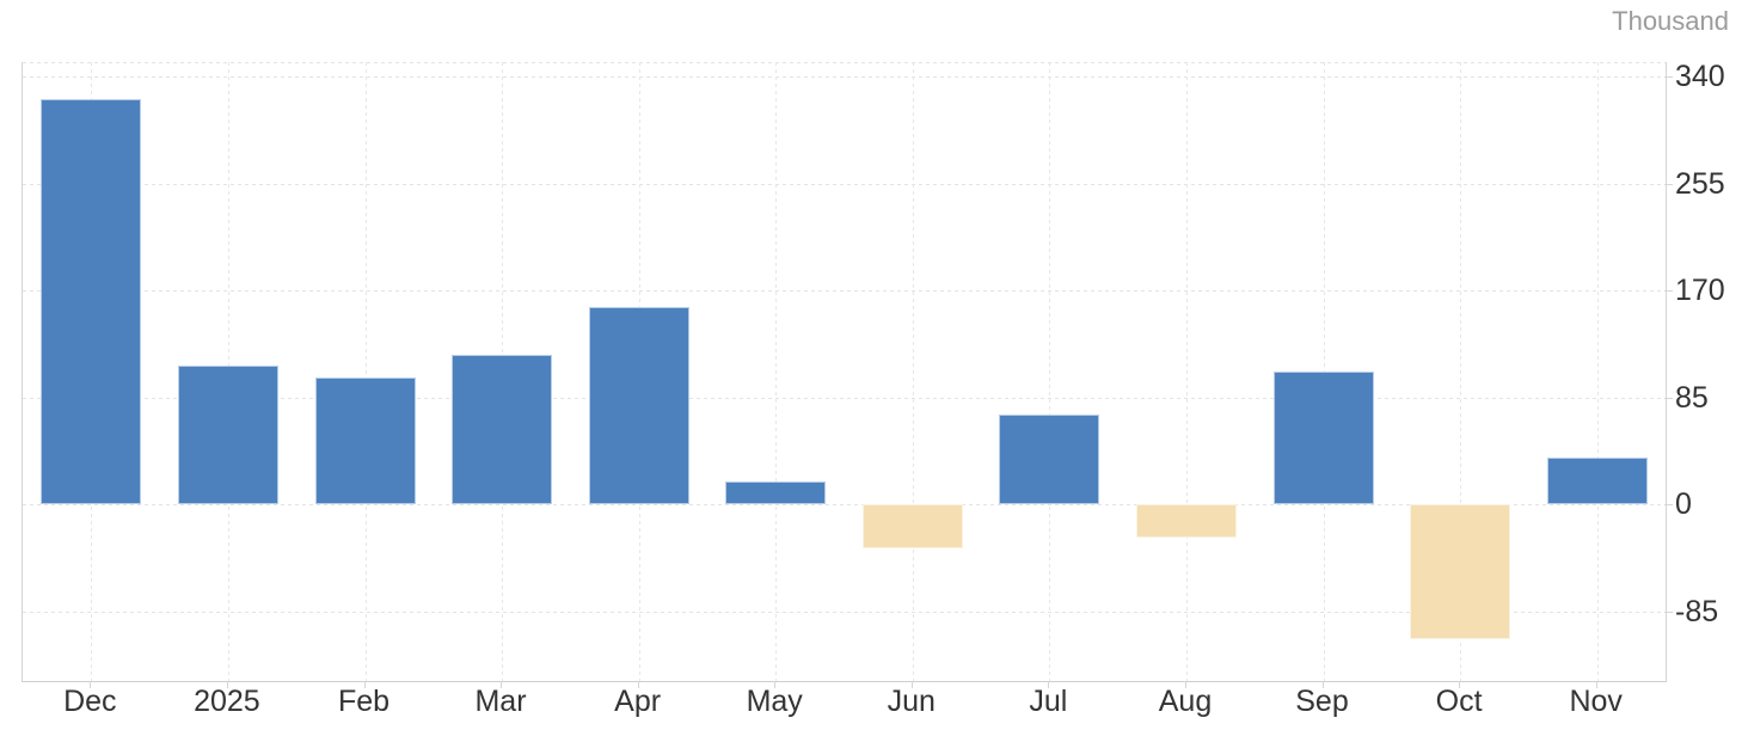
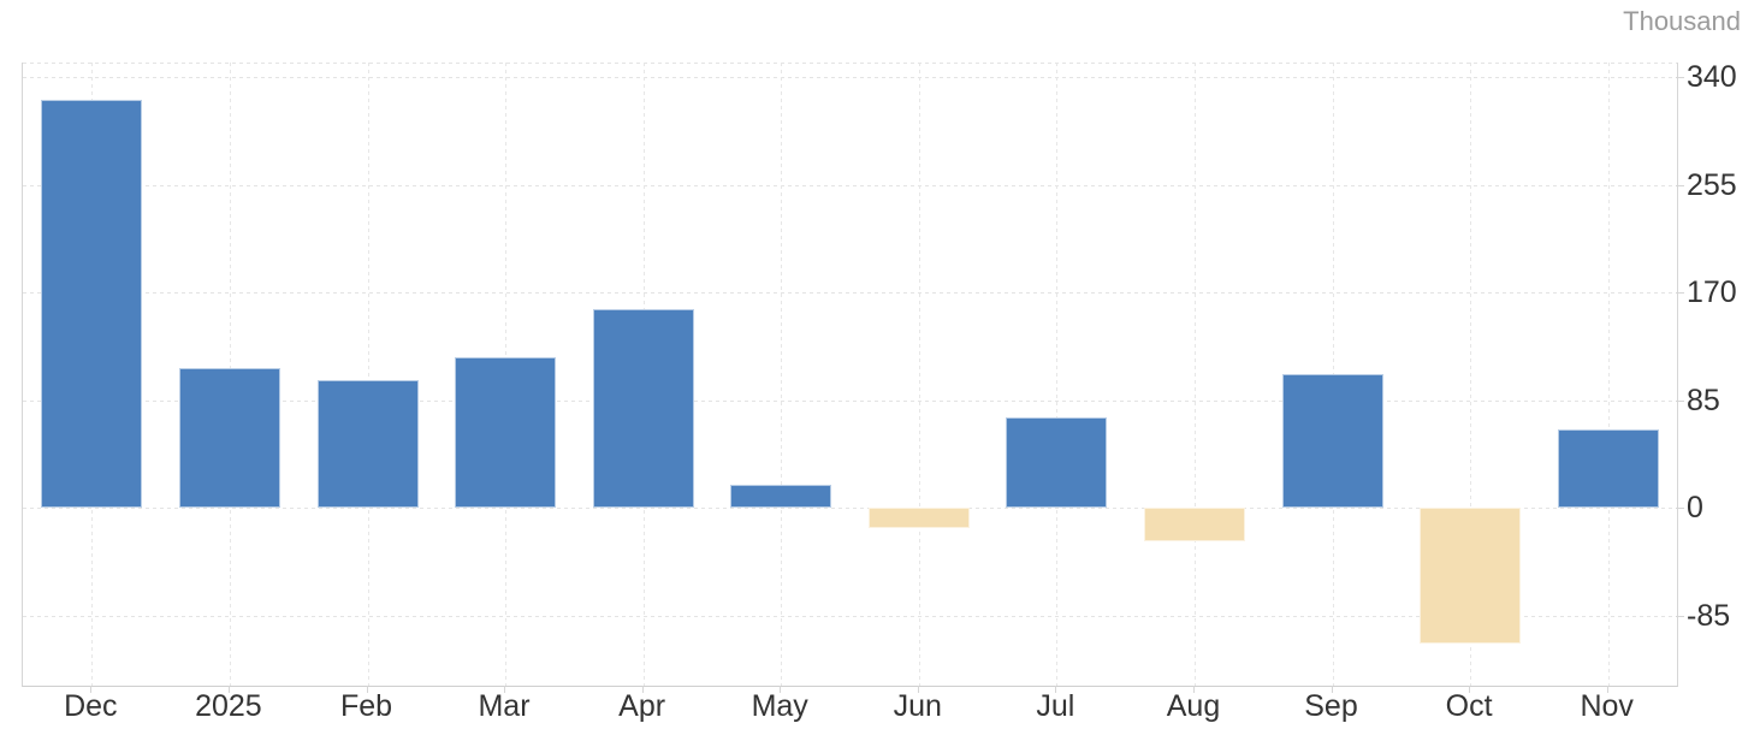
Jun: -35 -> -16
Nov: 37 -> 62
